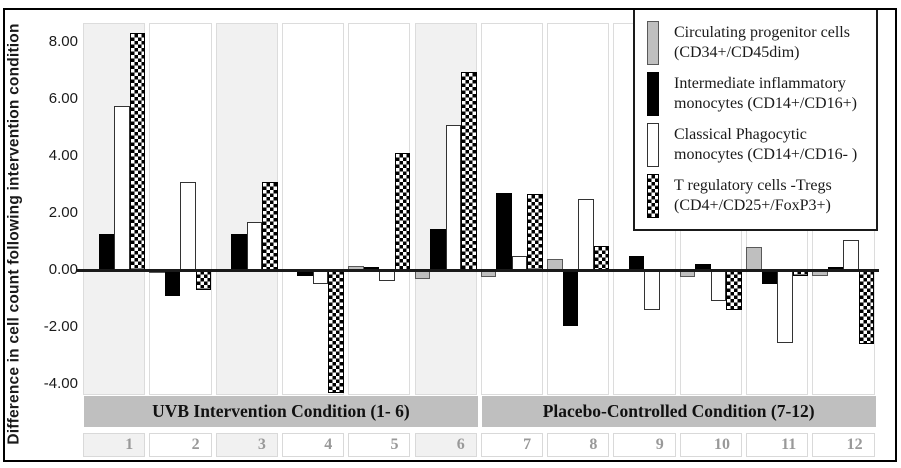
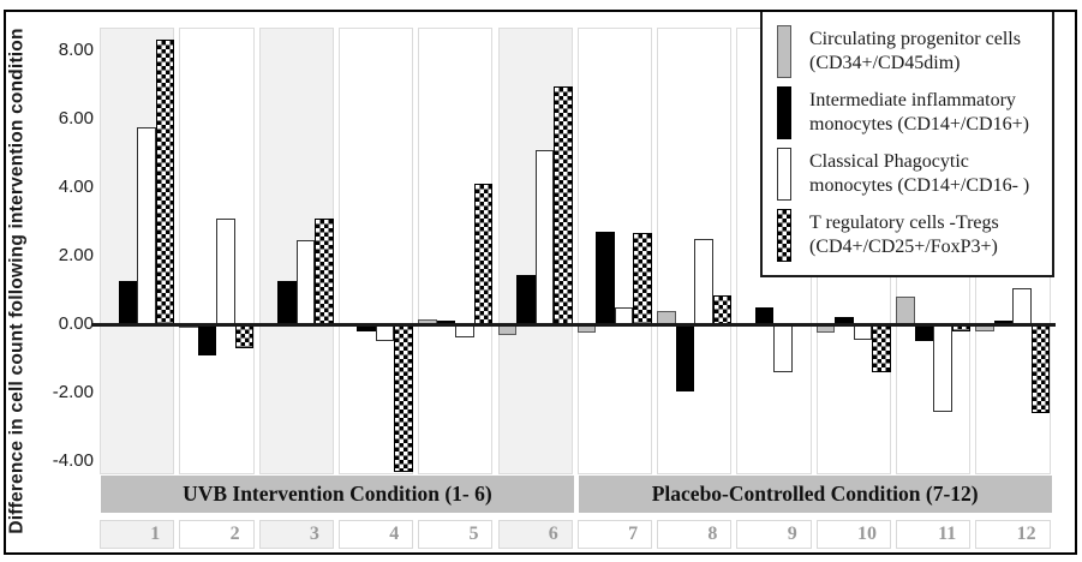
Classical Phagocytic monocytes (CD14+/CD16- )/3: 1.7 -> 2.5
Classical Phagocytic monocytes (CD14+/CD16- )/10: -1.1 -> -0.5
